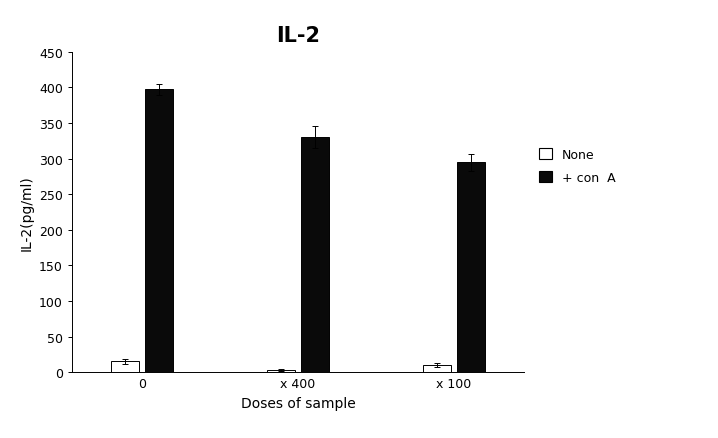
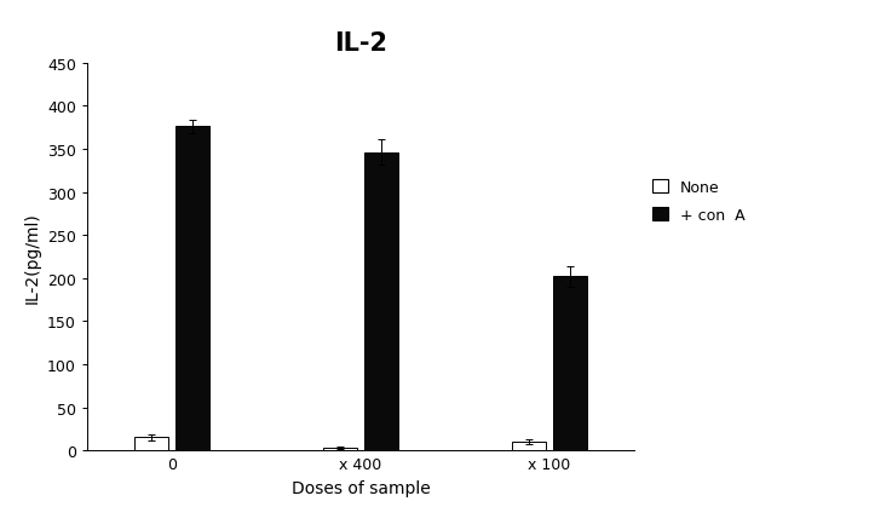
+ con A/0: 397 -> 376
+ con A/x 400: 330 -> 346
+ con A/x 100: 295 -> 202
